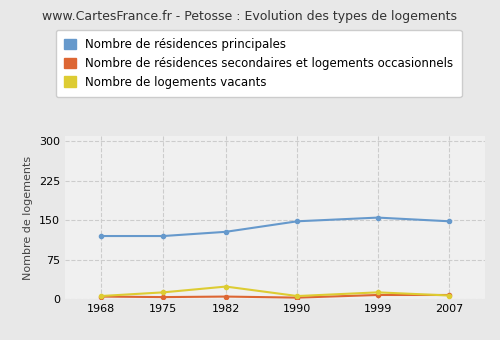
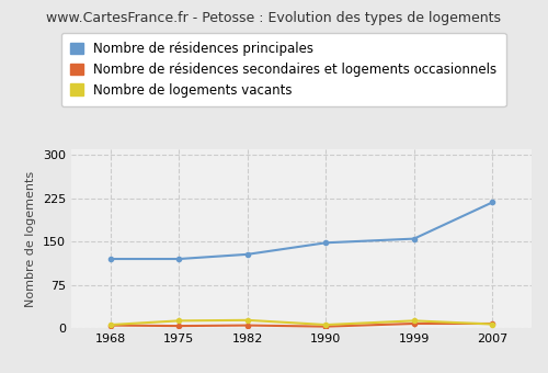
Nombre de logements vacants/1982: 24 -> 14
Nombre de résidences principales/2007: 148 -> 218
